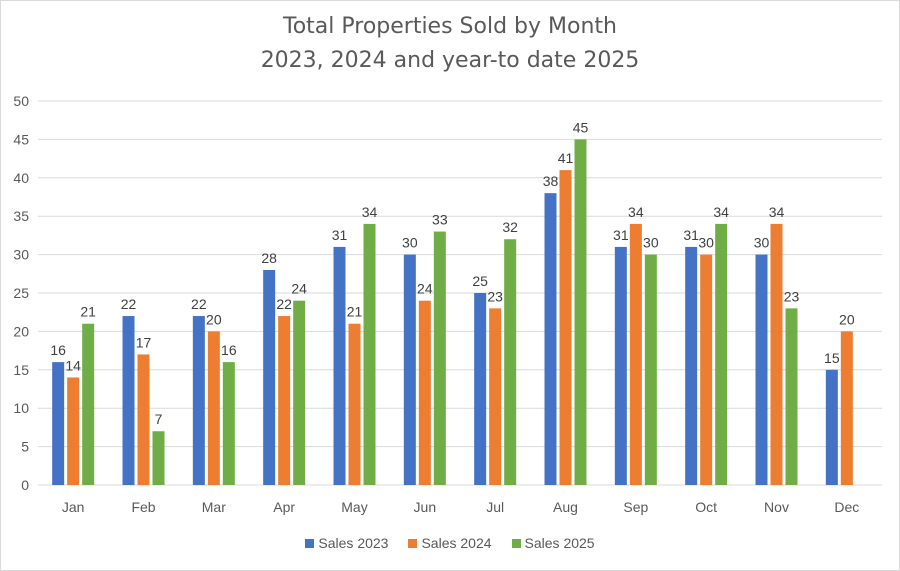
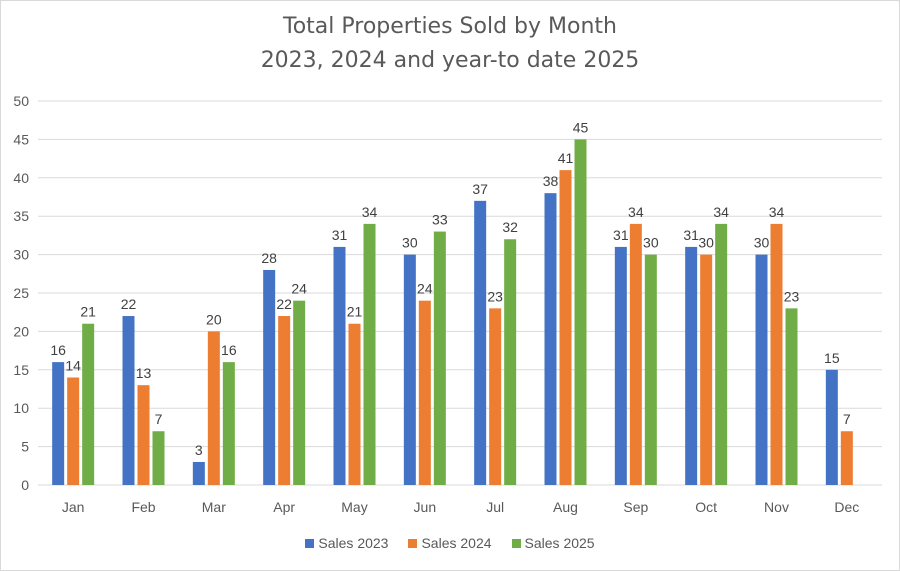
Sales 2024/Feb: 17 -> 13
Sales 2023/Mar: 22 -> 3
Sales 2023/Jul: 25 -> 37
Sales 2024/Dec: 20 -> 7
